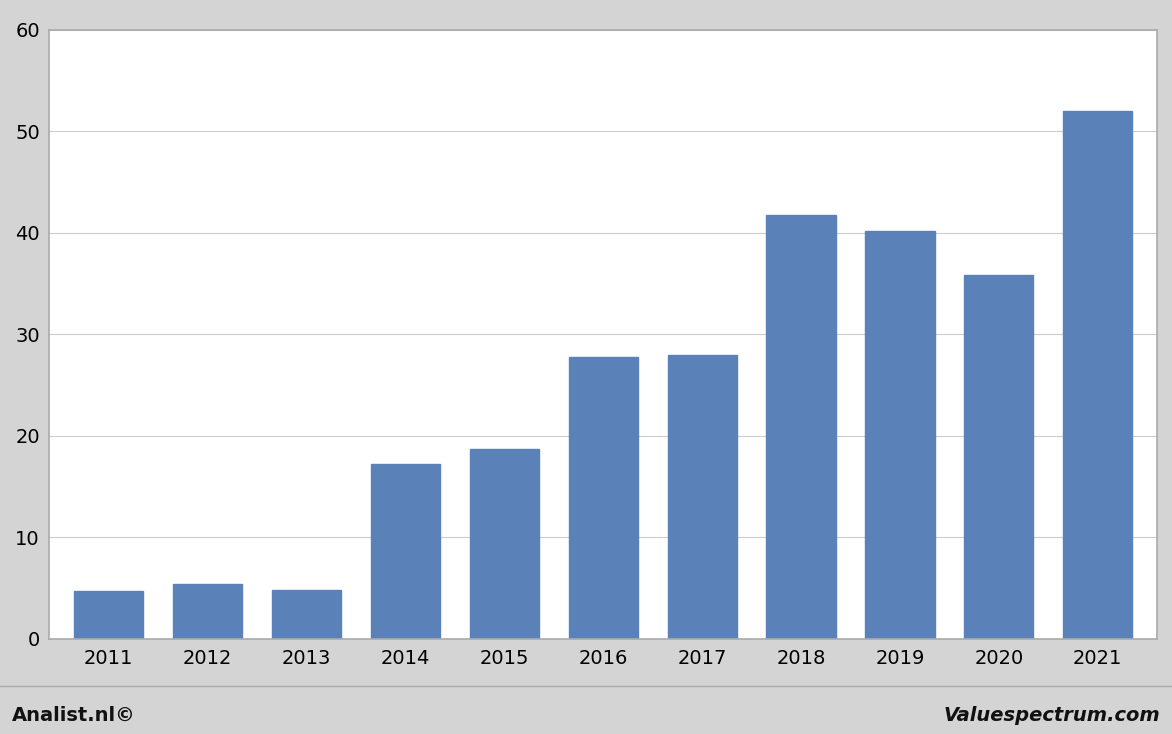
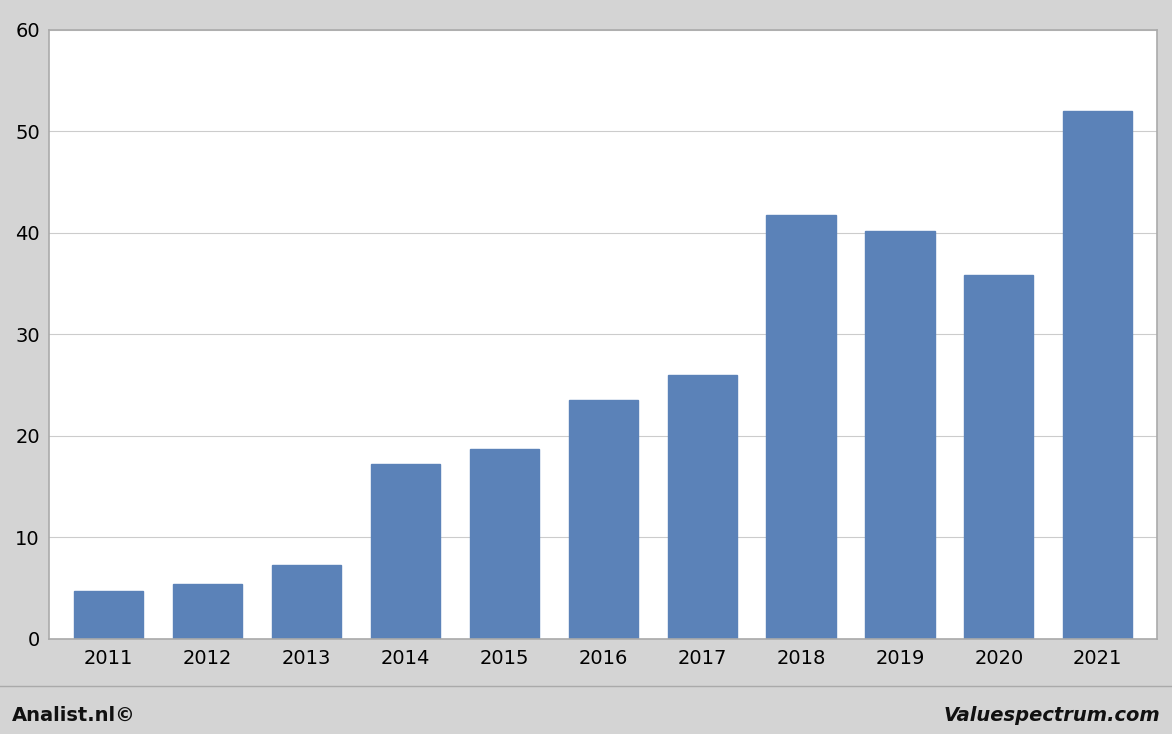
2013: 4.8 -> 7.3
2016: 27.8 -> 23.5
2017: 28.0 -> 26.0
